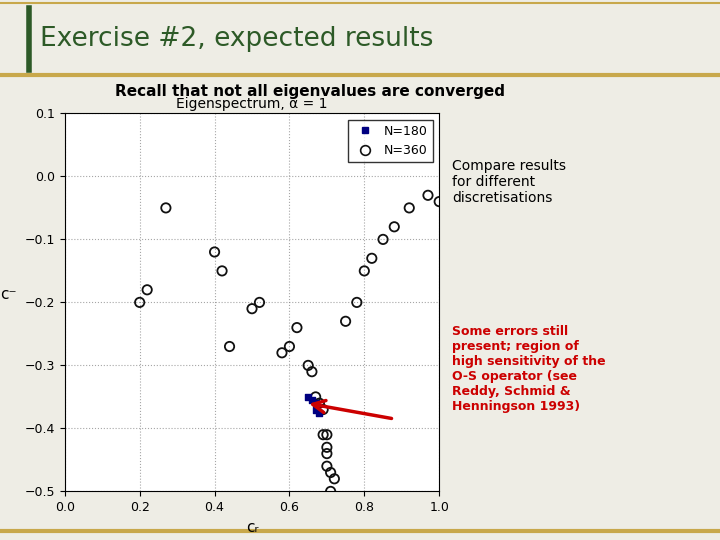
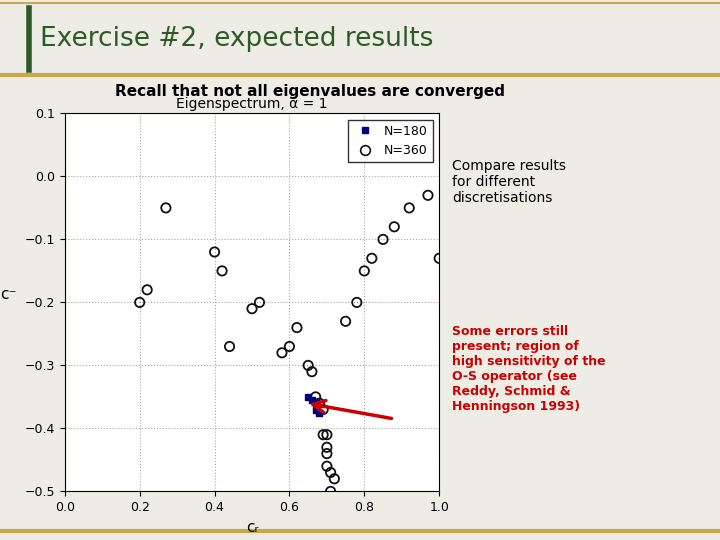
N=360/1.0: -0.04 -> -0.13
